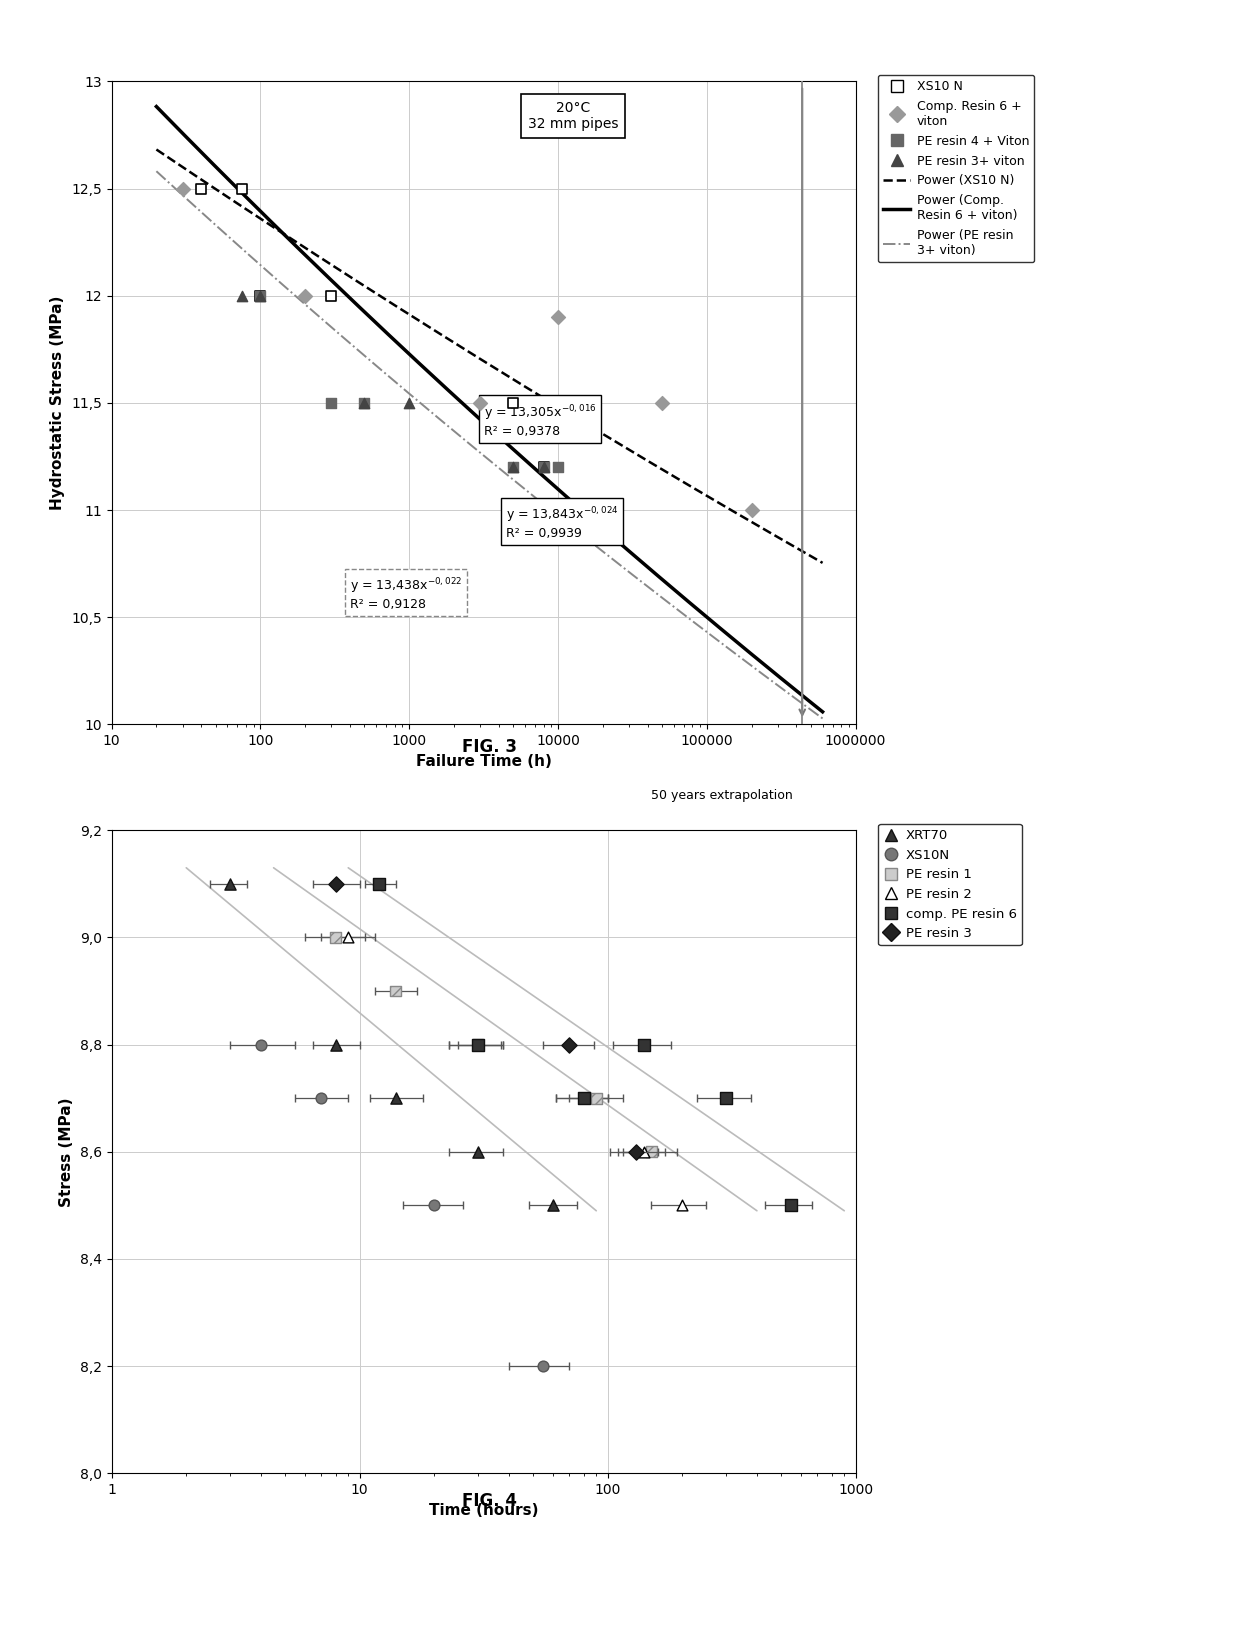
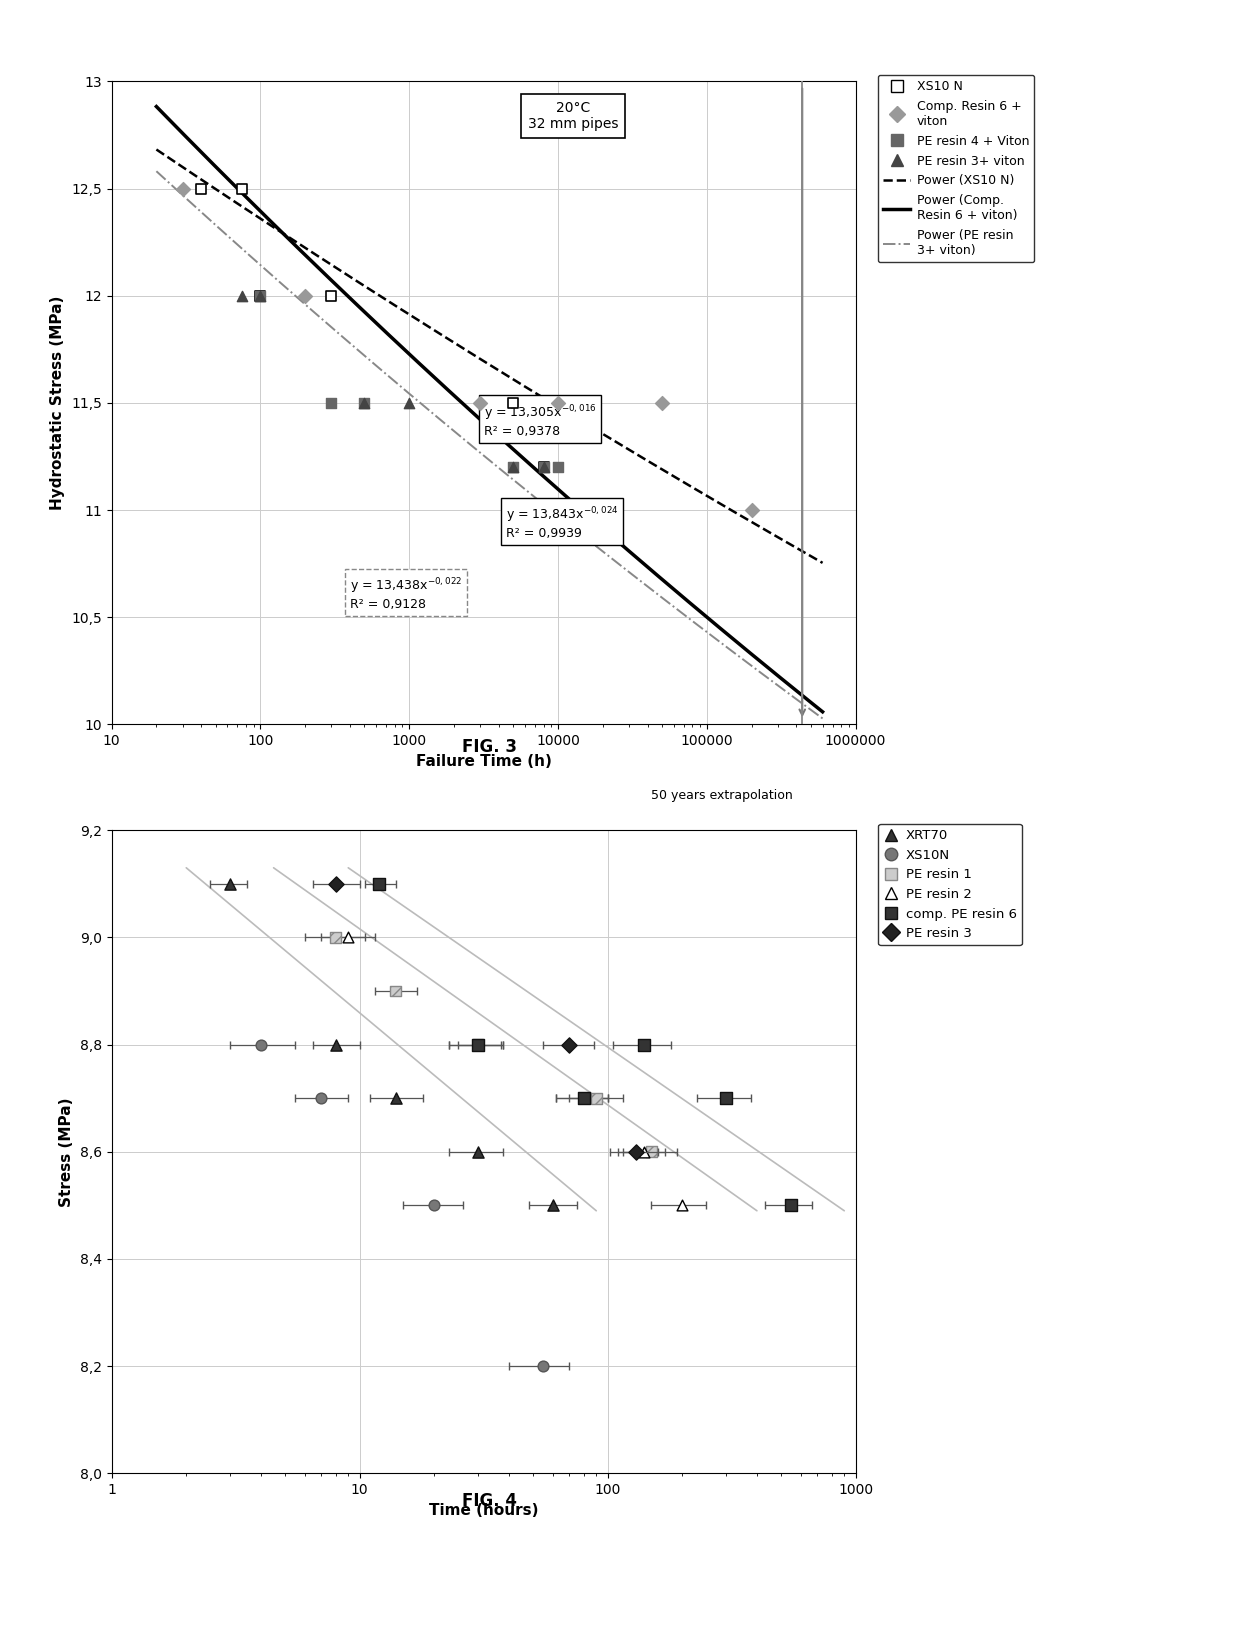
Comp. Resin 6 + viton/10000: 11,9 -> 11,5
